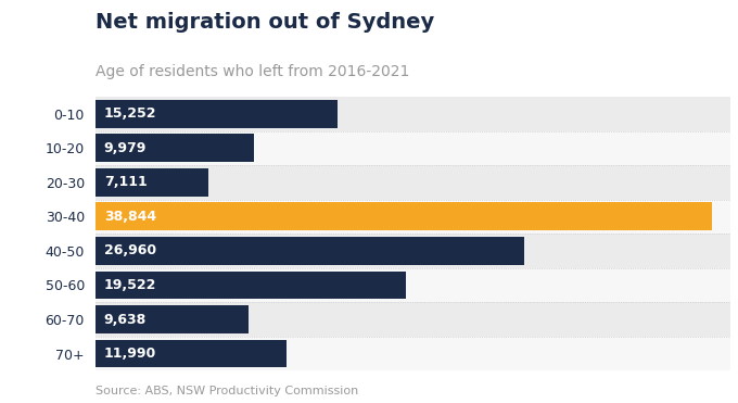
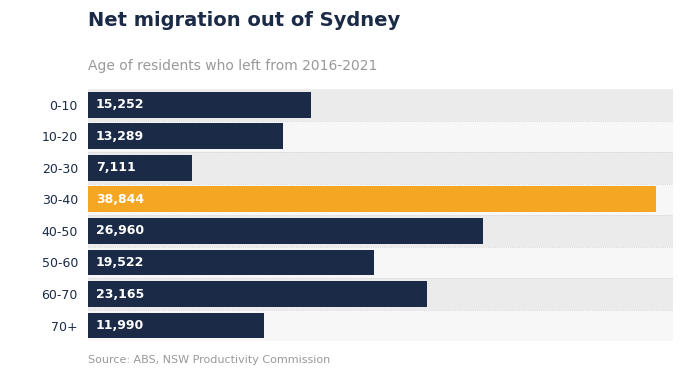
10-20: 9,979 -> 13,289
60-70: 9,638 -> 23,165
